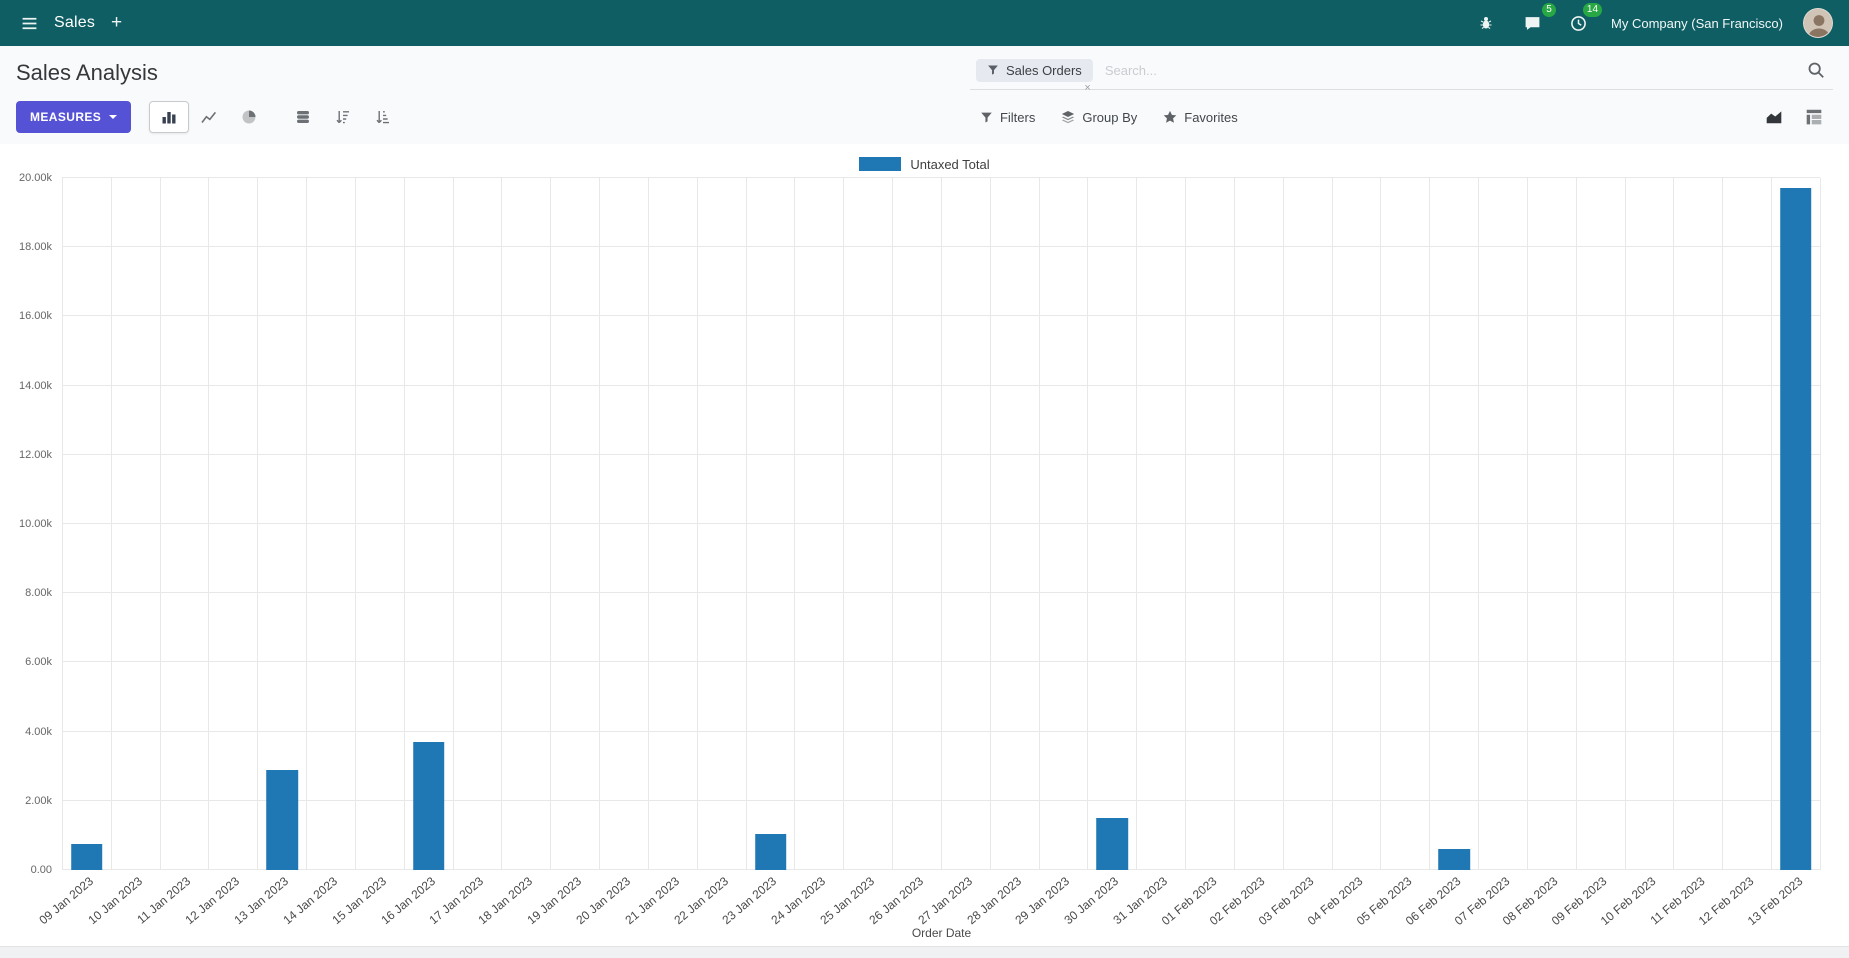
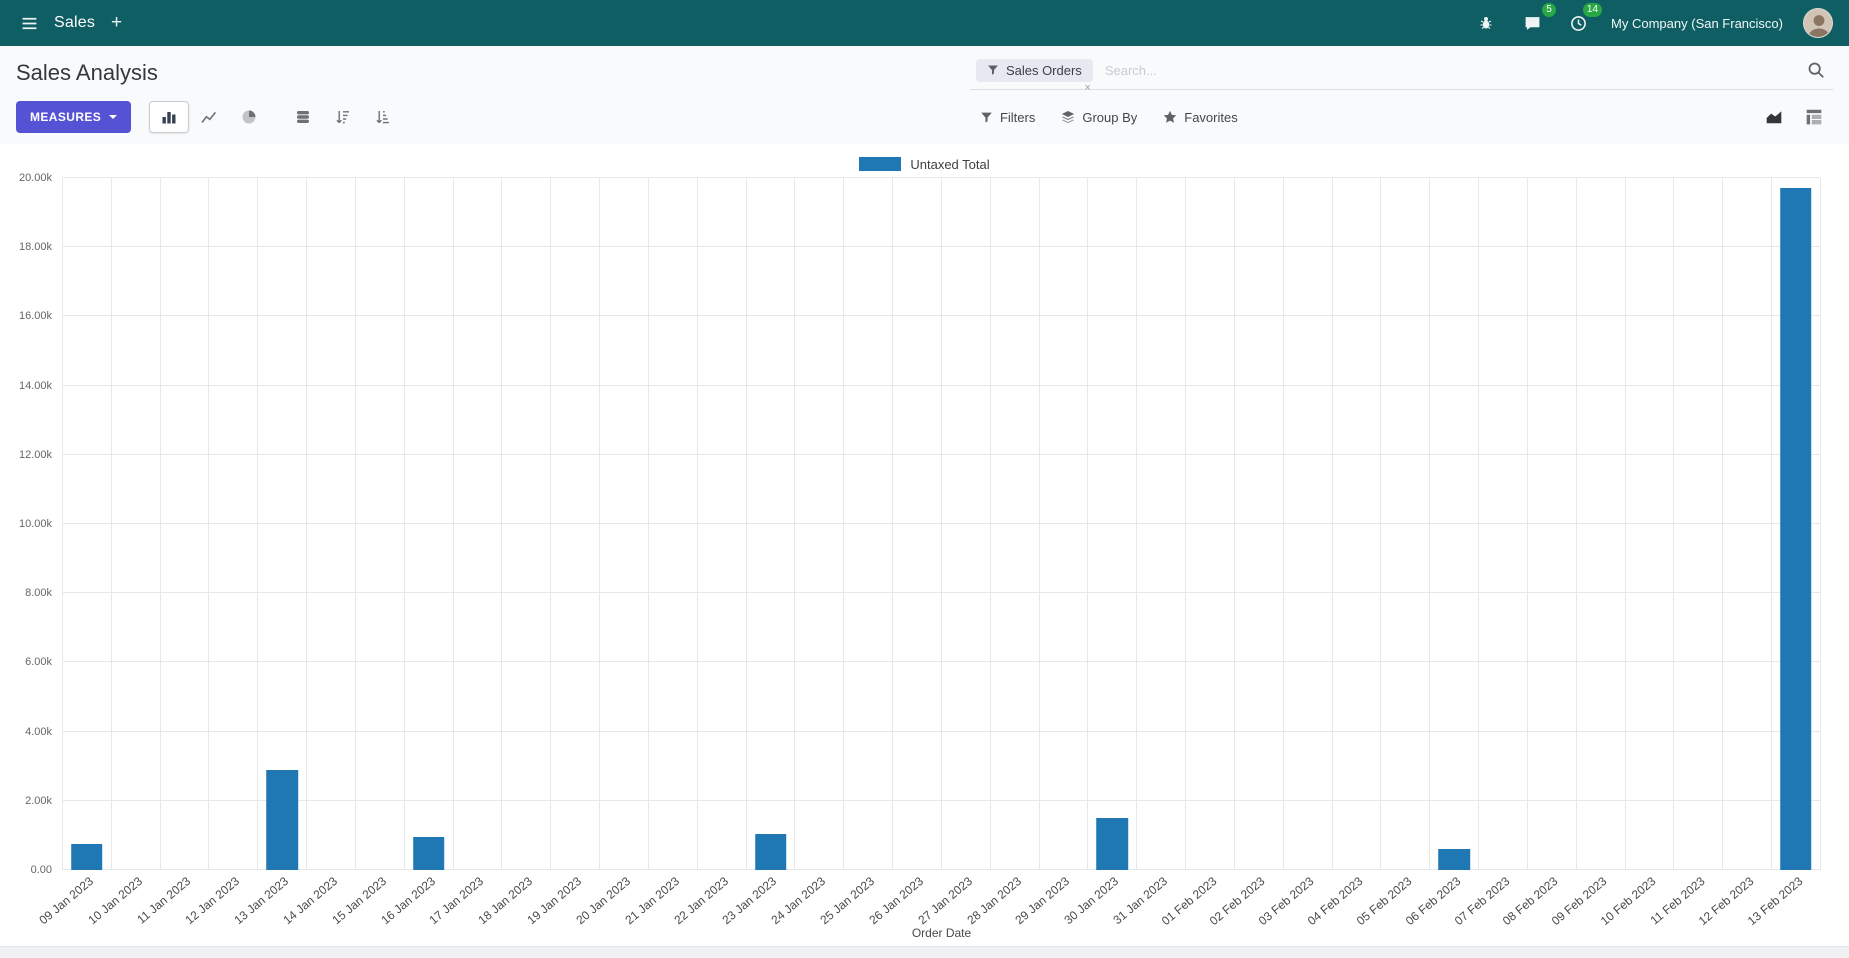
16 Jan 2023: 3.7k -> 1.0k
